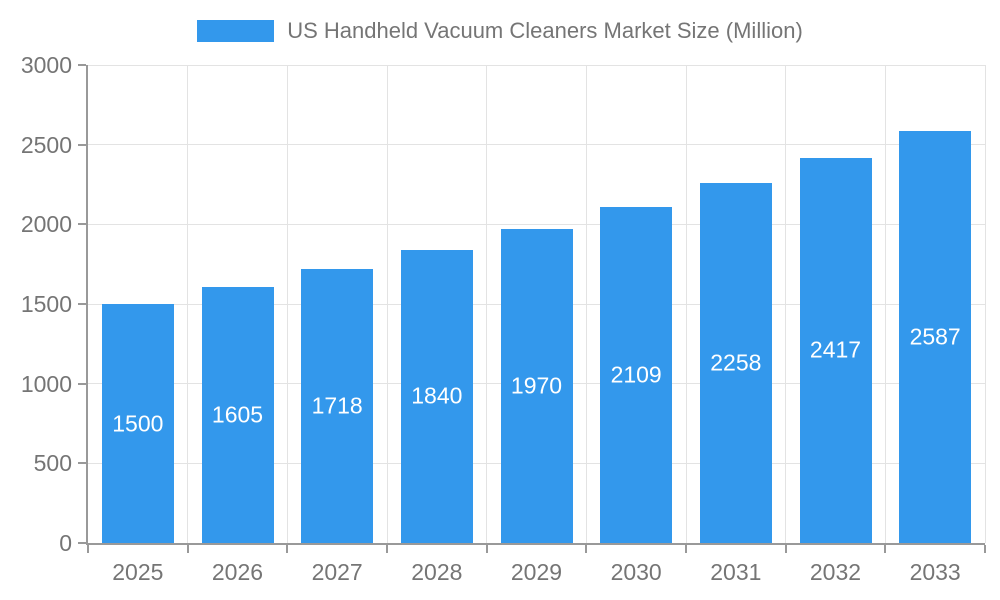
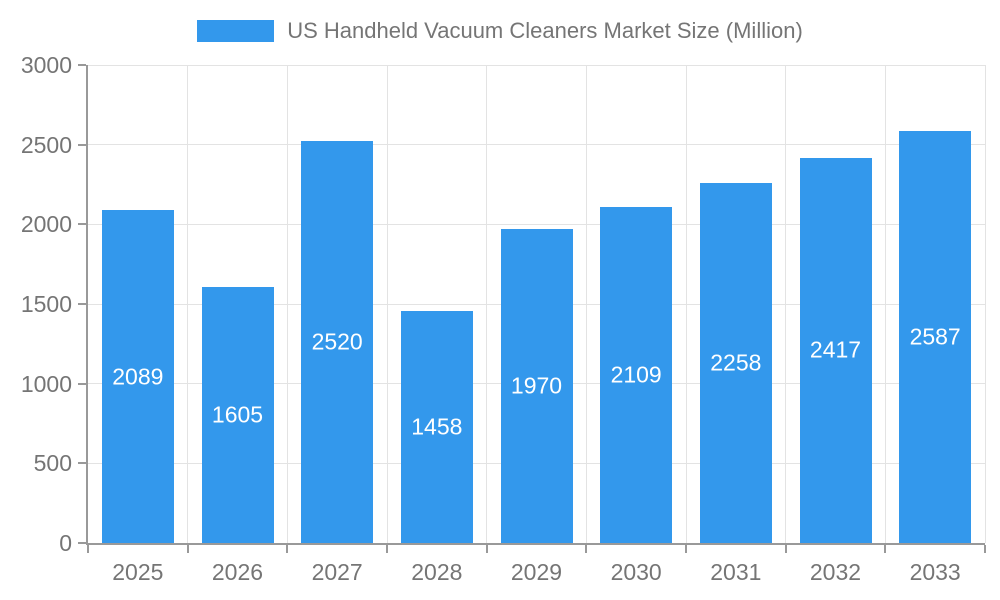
2025: 1500 -> 2089
2027: 1718 -> 2520
2028: 1840 -> 1458
